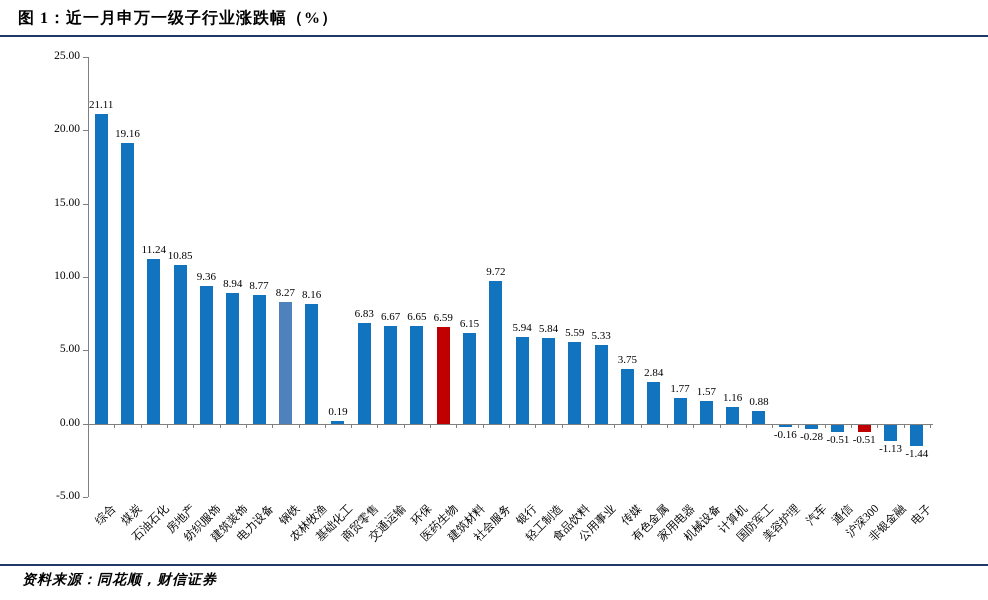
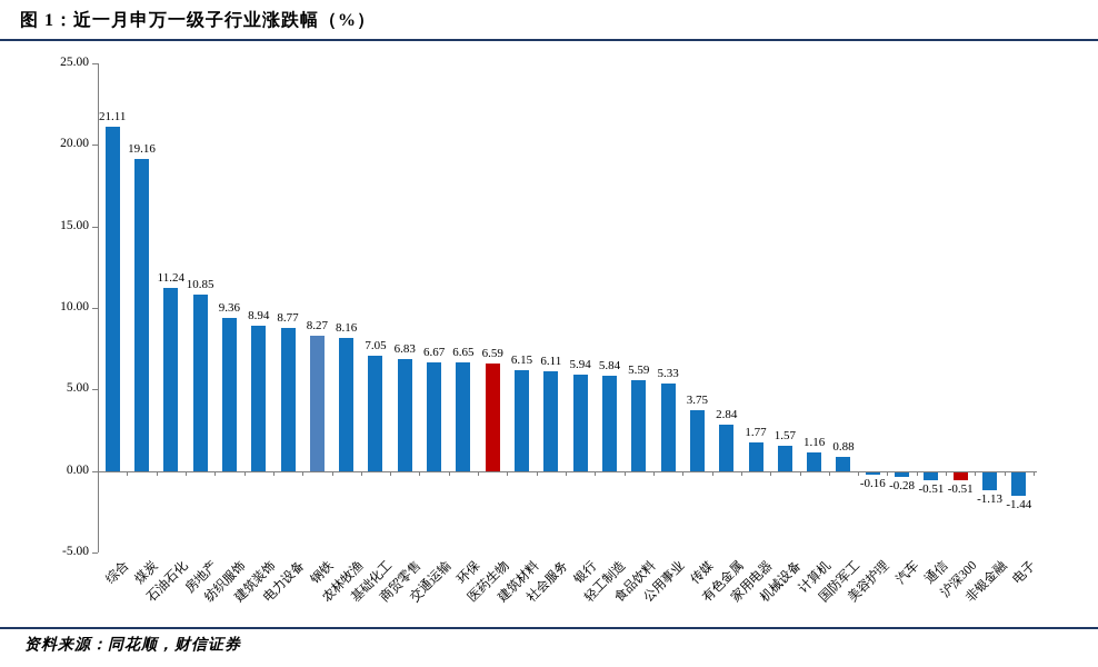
基础化工: 0.19 -> 7.05
社会服务: 9.72 -> 6.11
